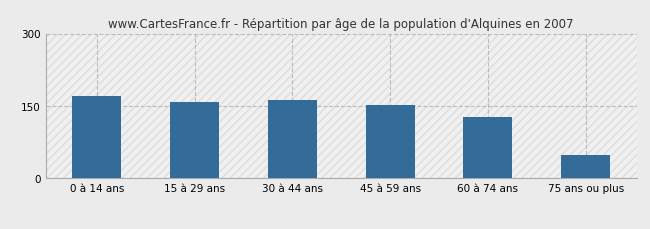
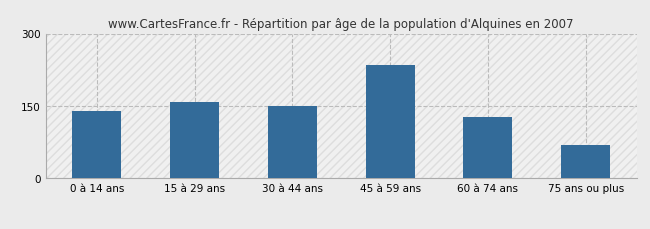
0 à 14 ans: 170 -> 140
30 à 44 ans: 163 -> 150
45 à 59 ans: 152 -> 235
75 ans ou plus: 48 -> 70
